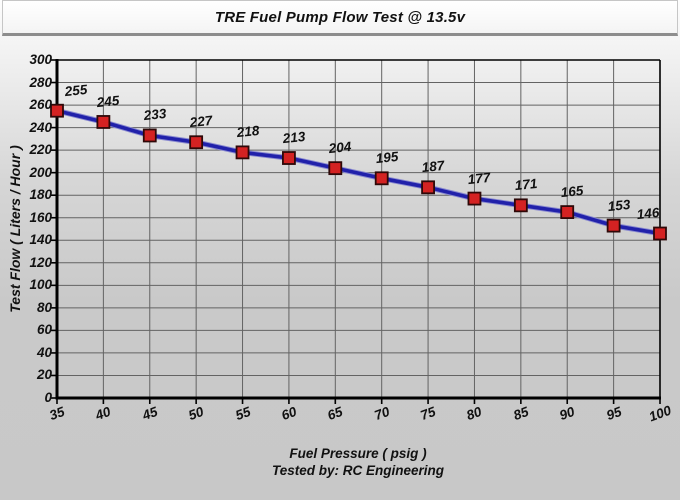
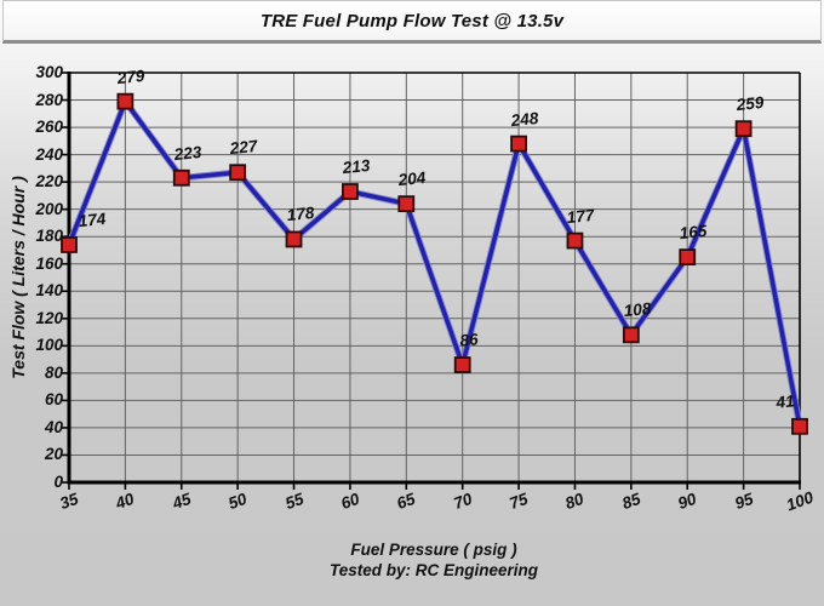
35: 255 -> 174
40: 245 -> 279
45: 233 -> 223
55: 218 -> 178
70: 195 -> 86
75: 187 -> 248
85: 171 -> 108
95: 153 -> 259
100: 146 -> 41
